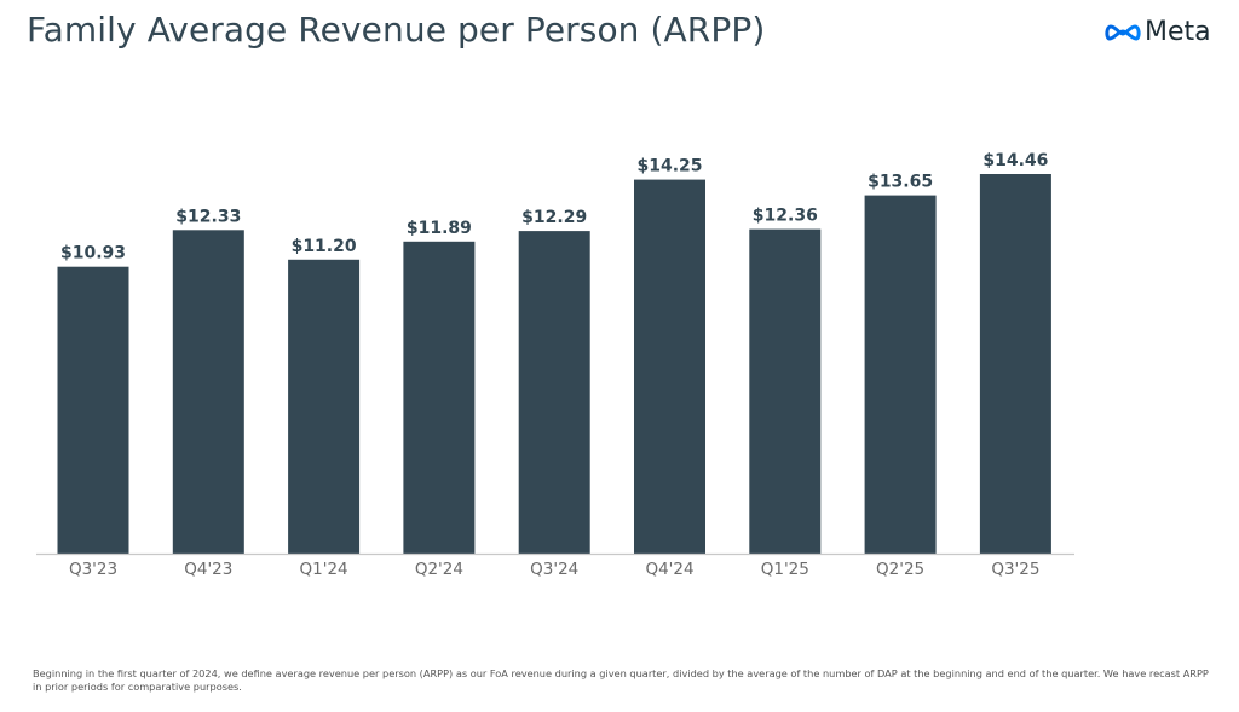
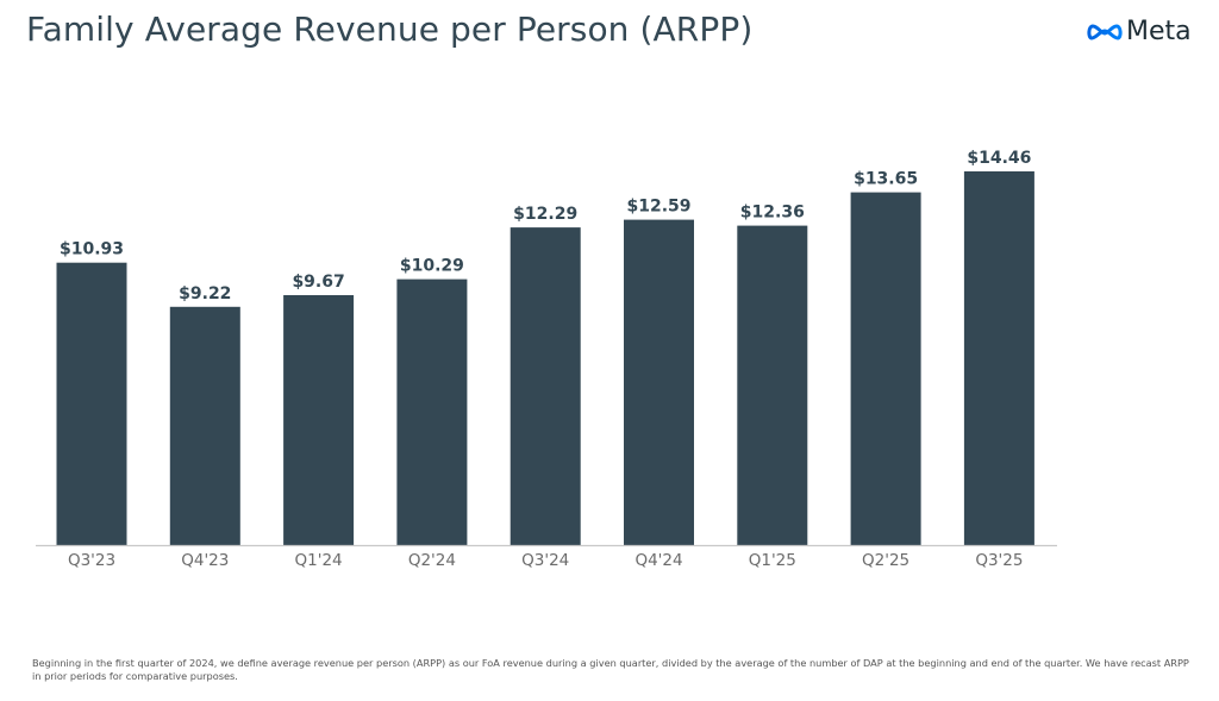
Q4'23: $12.33 -> $9.22
Q1'24: $11.20 -> $9.67
Q2'24: $11.89 -> $10.29
Q4'24: $14.25 -> $12.59
